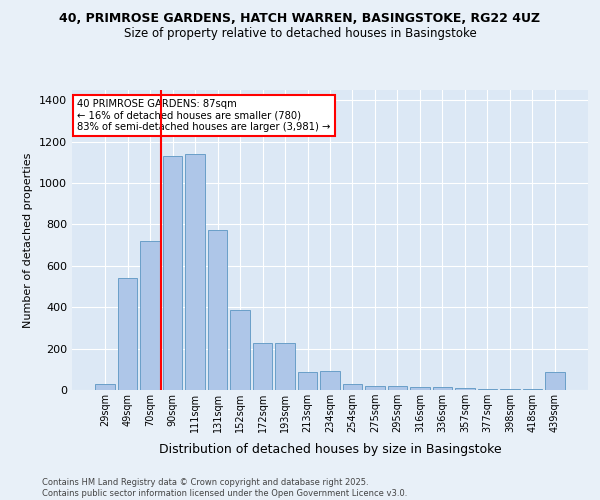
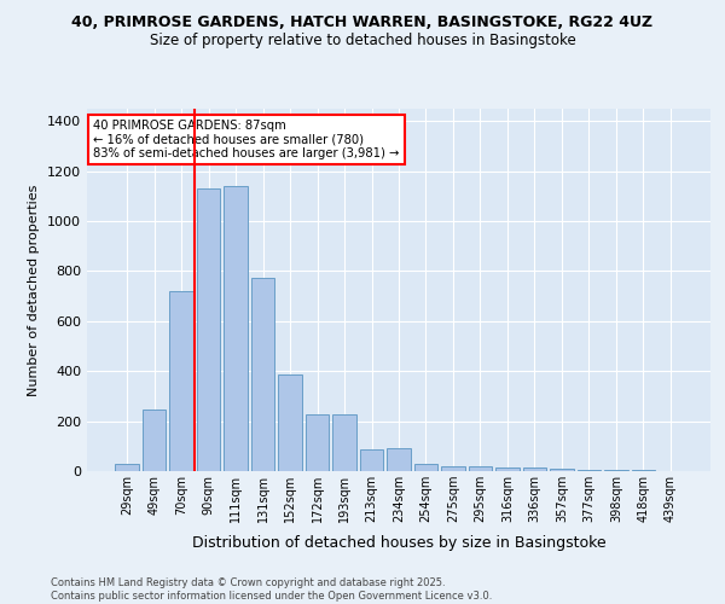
49sqm: 540 -> 245
439sqm: 85 -> 2
